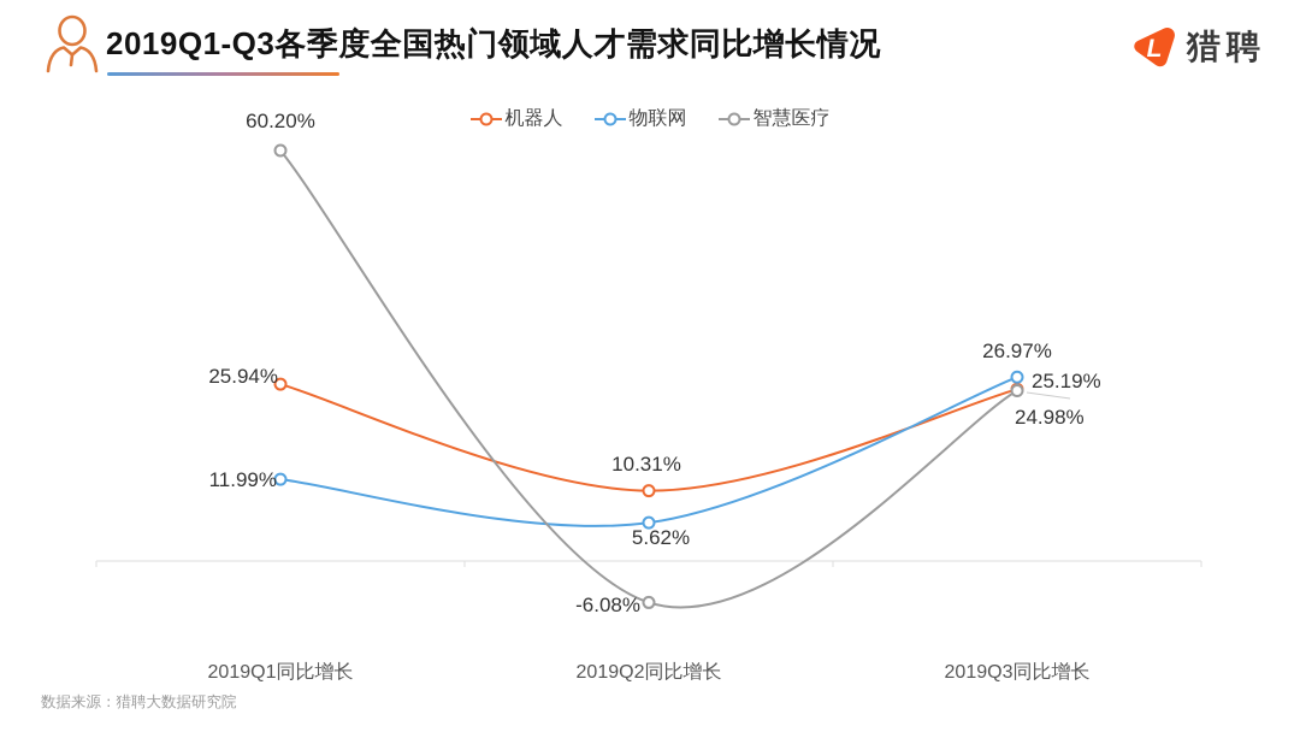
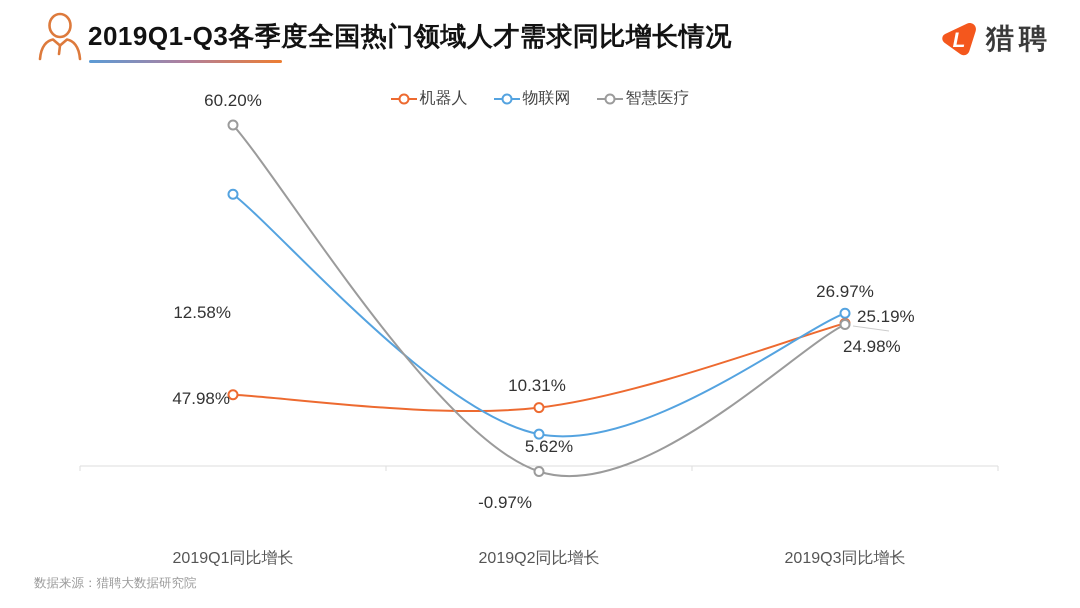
机器人/2019Q1同比增长: 25.94% -> 12.58%
物联网/2019Q1同比增长: 11.99% -> 47.98%
智慧医疗/2019Q2同比增长: -6.08% -> -0.97%
